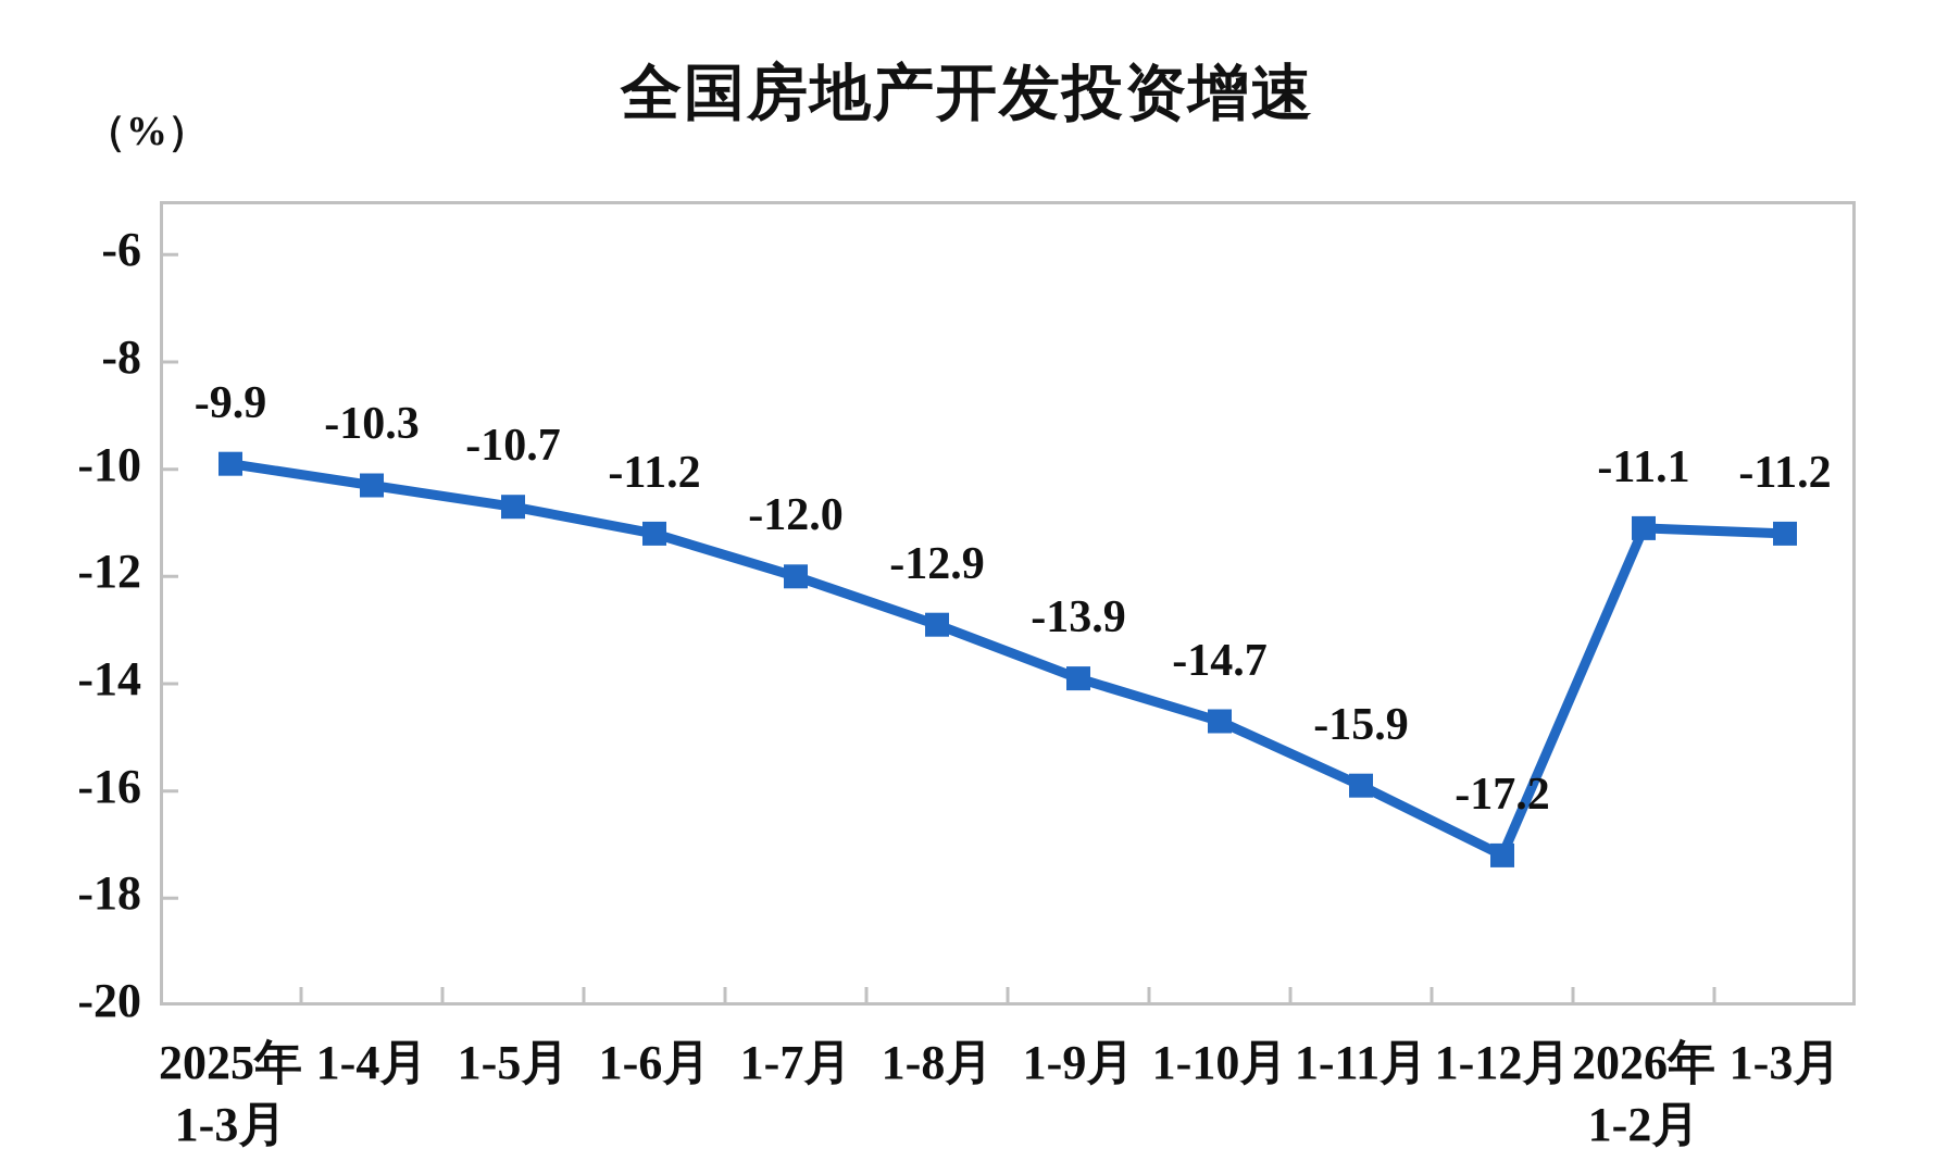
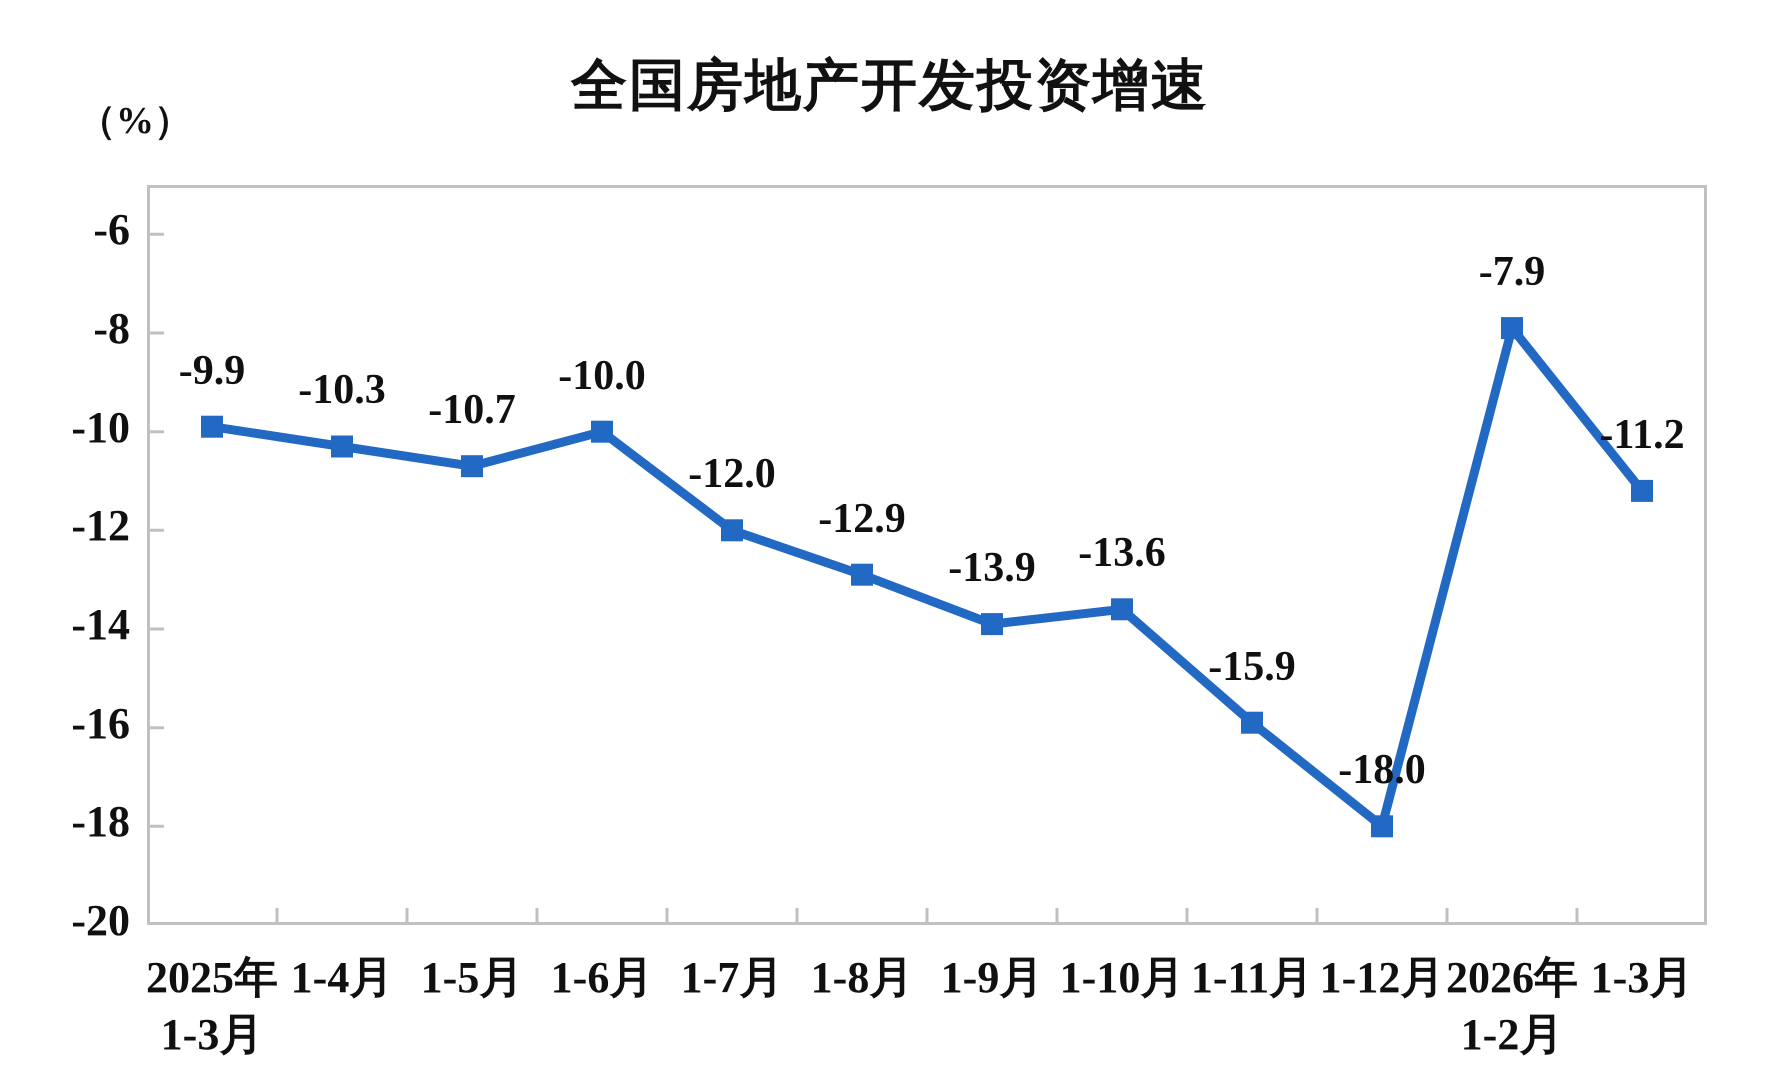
1-6月: -11.2 -> -10.0
1-10月: -14.7 -> -13.6
1-12月: -17.2 -> -18.0
2026年 1-2月: -11.1 -> -7.9
